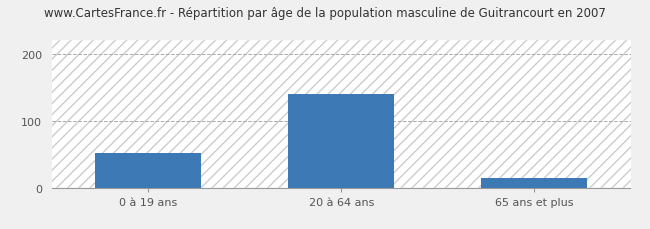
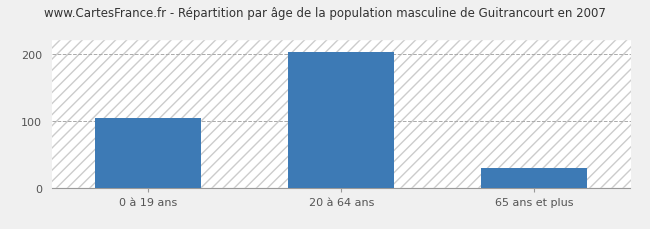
0 à 19 ans: 52 -> 104
20 à 64 ans: 140 -> 202
65 ans et plus: 14 -> 30
